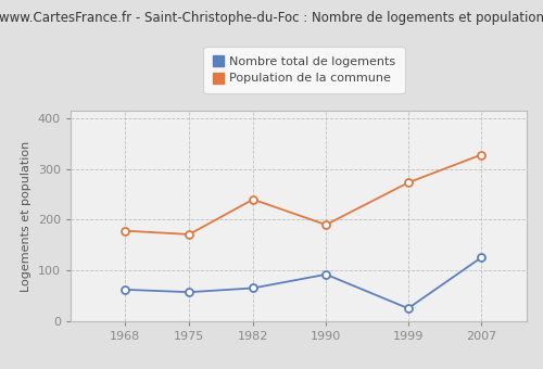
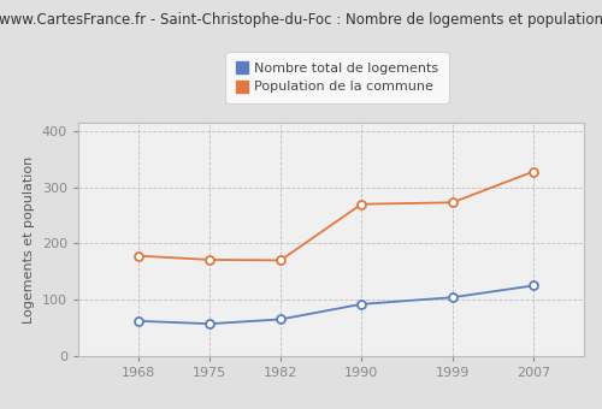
Population de la commune/1982: 240 -> 170
Population de la commune/1990: 190 -> 270
Nombre total de logements/1999: 25 -> 104
